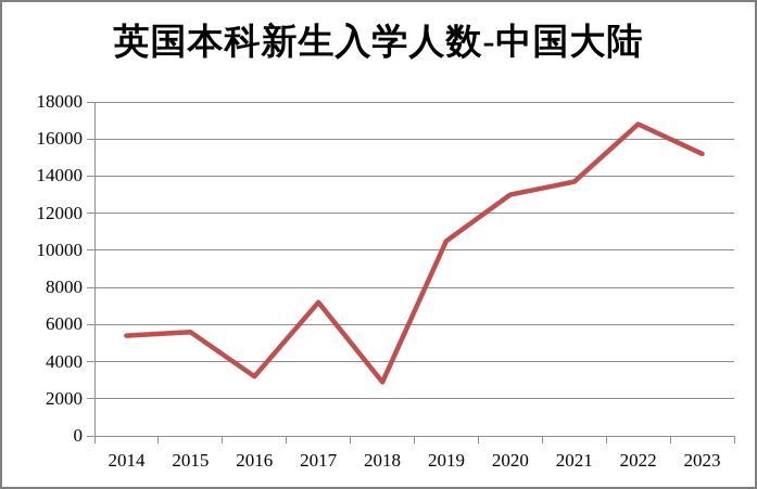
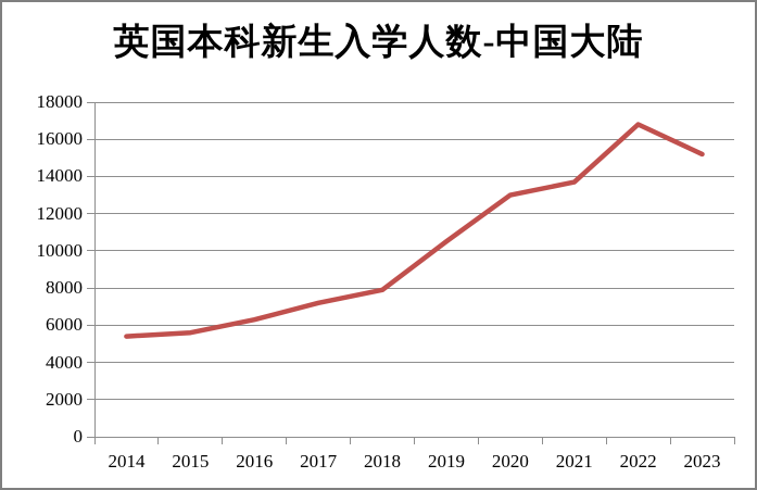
2016: 3200 -> 6300
2018: 2900 -> 7900
